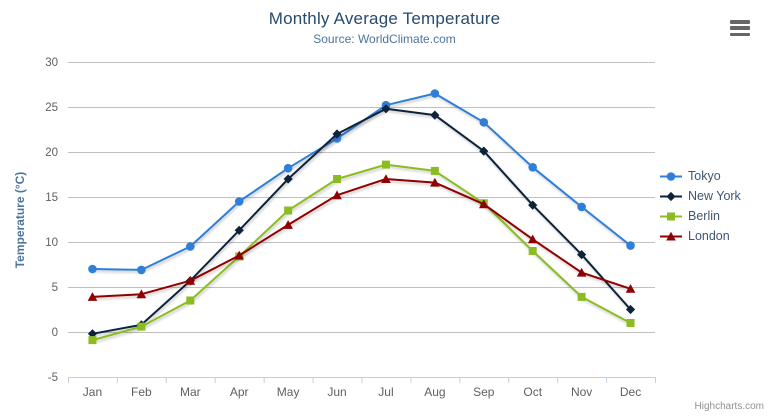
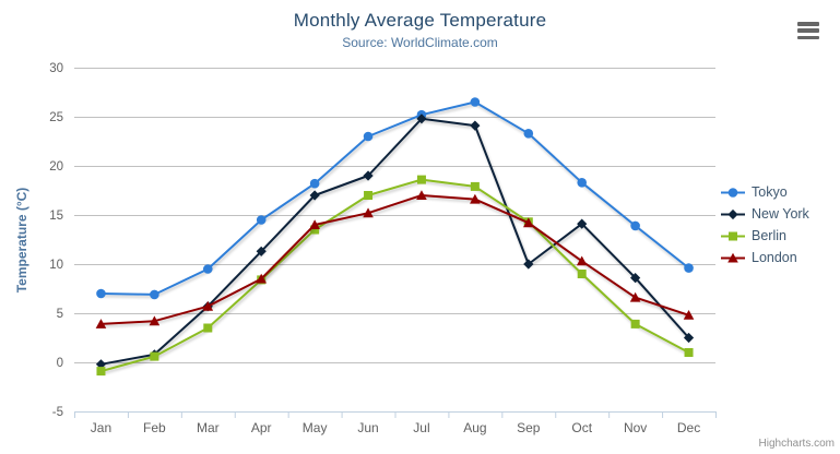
London/May: 12 -> 14
Tokyo/Jun: 22 -> 23
New York/Jun: 22 -> 19
New York/Sep: 20 -> 10
